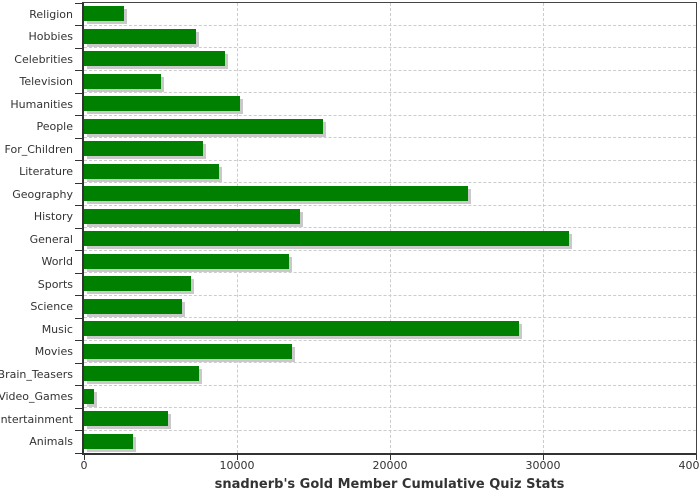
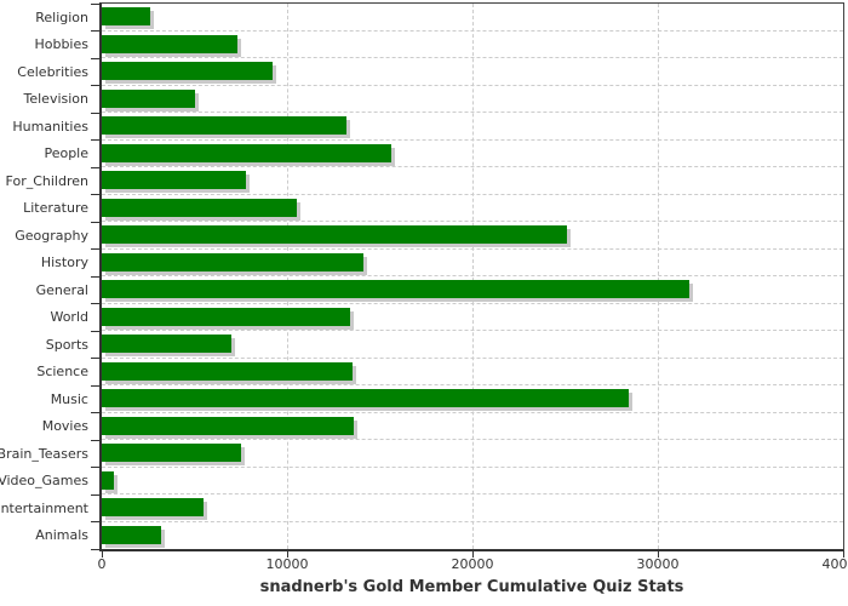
Humanities: 10200 -> 13200
Literature: 8800 -> 10500
Science: 6400 -> 13500
